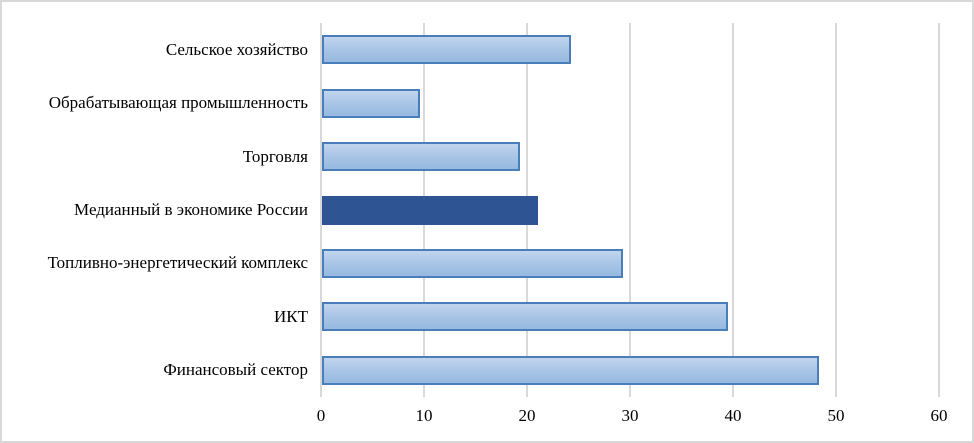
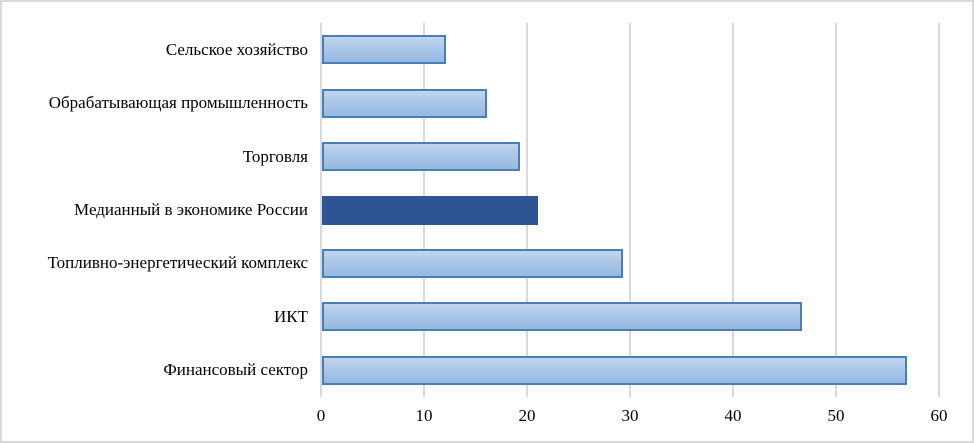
Сельское хозяйство: 24.2 -> 12.0
Обрабатывающая промышленность: 9.5 -> 16.0
ИКТ: 39.4 -> 46.6
Финансовый сектор: 48.3 -> 56.8
